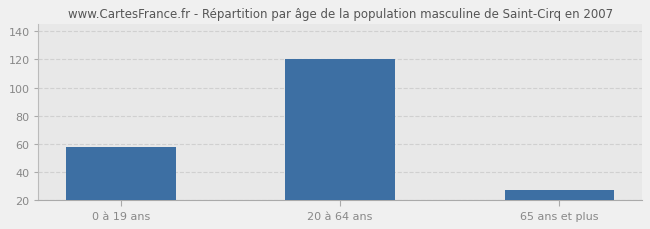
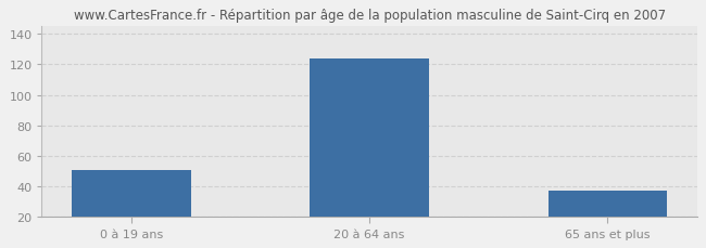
0 à 19 ans: 58 -> 51
20 à 64 ans: 120 -> 124
65 ans et plus: 27 -> 37
